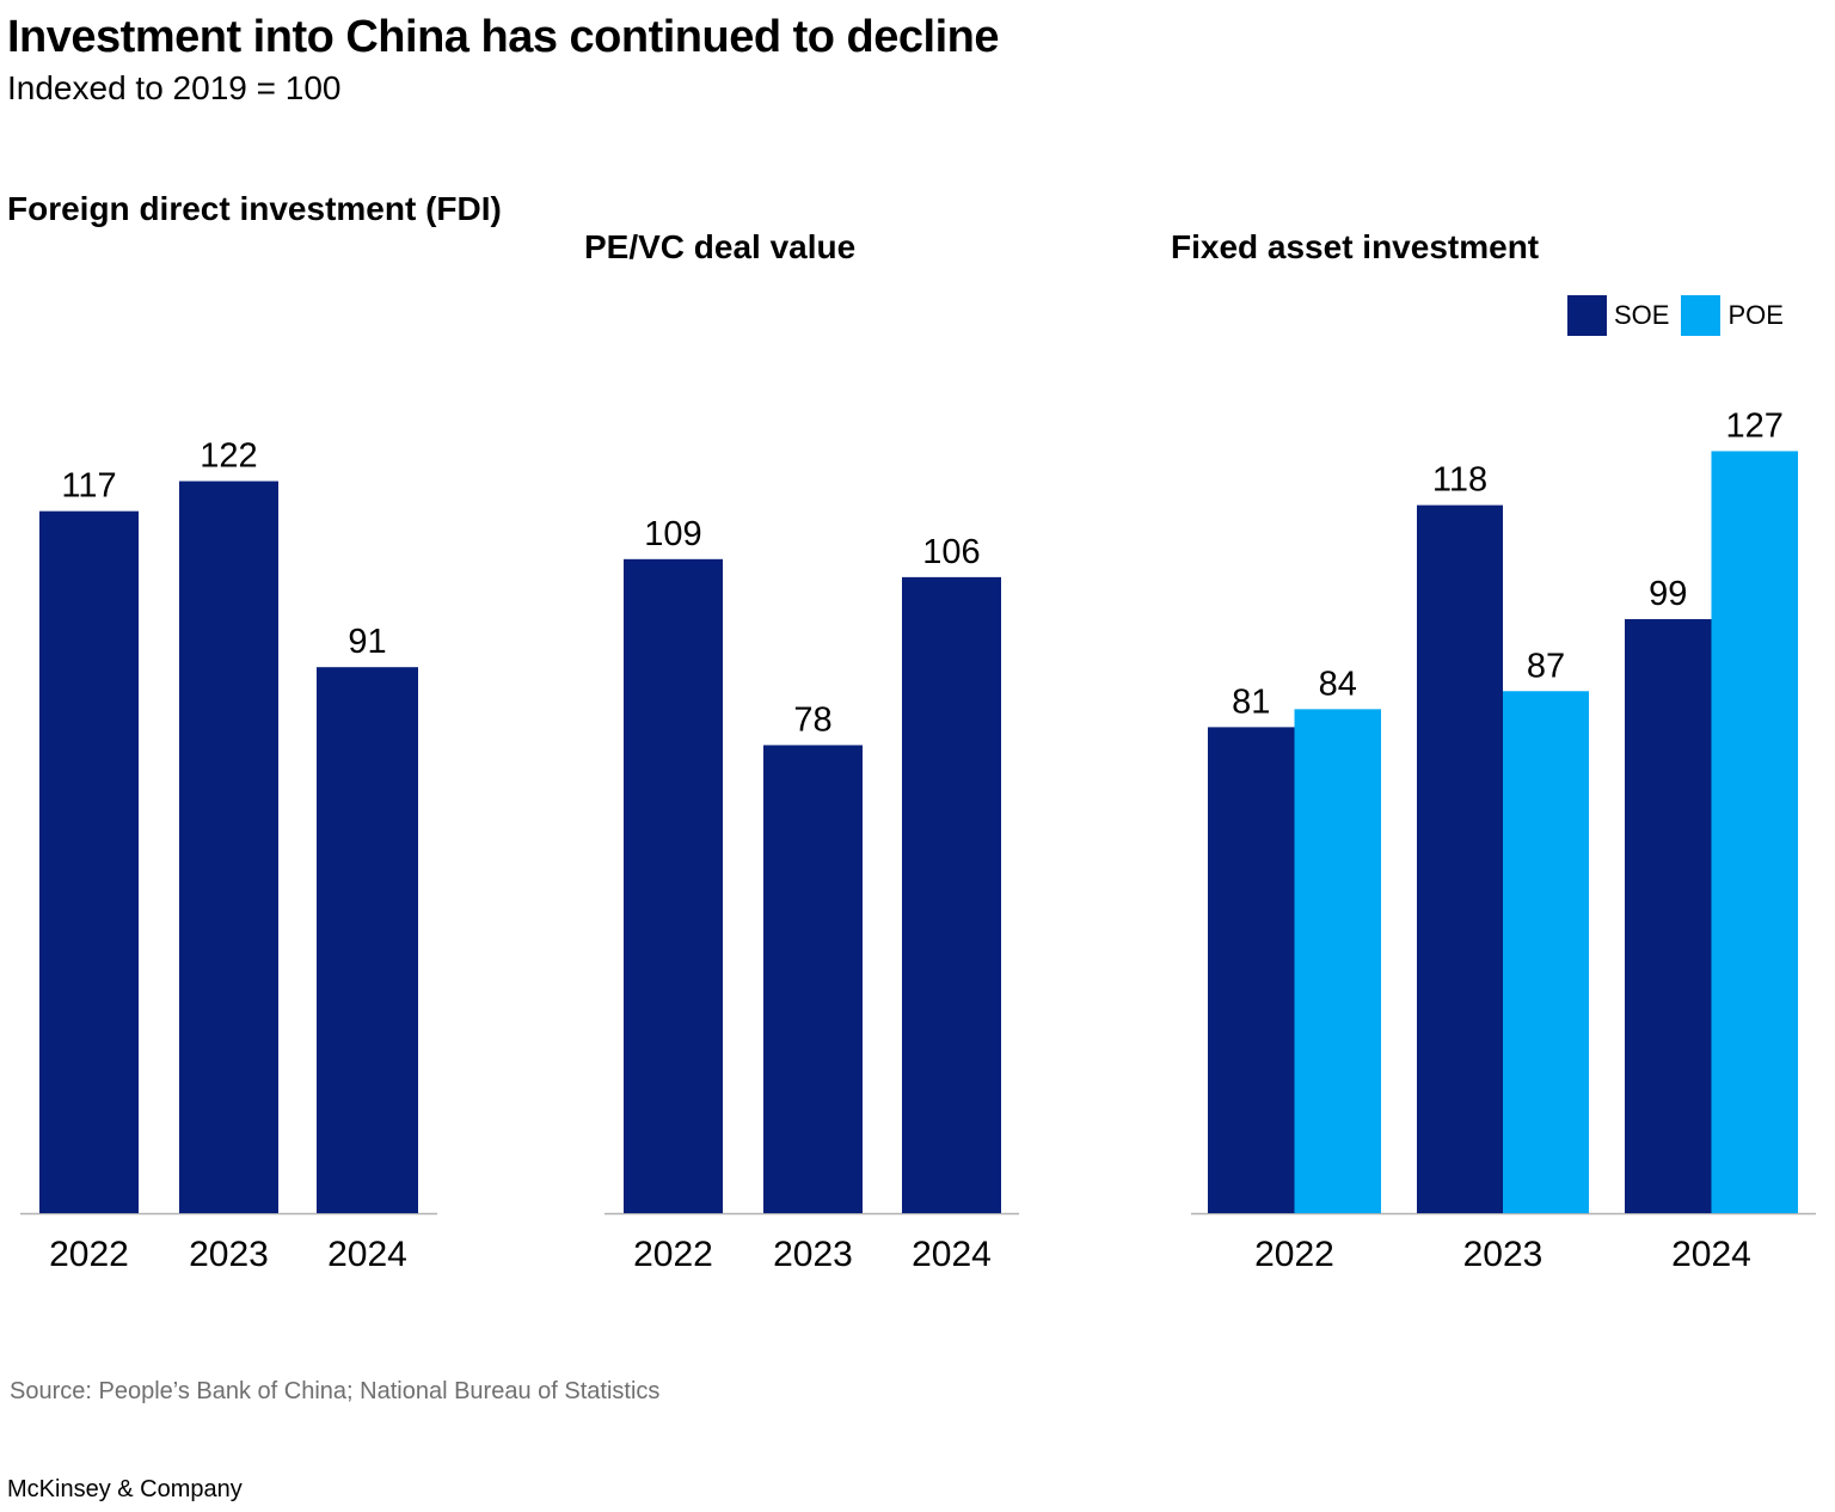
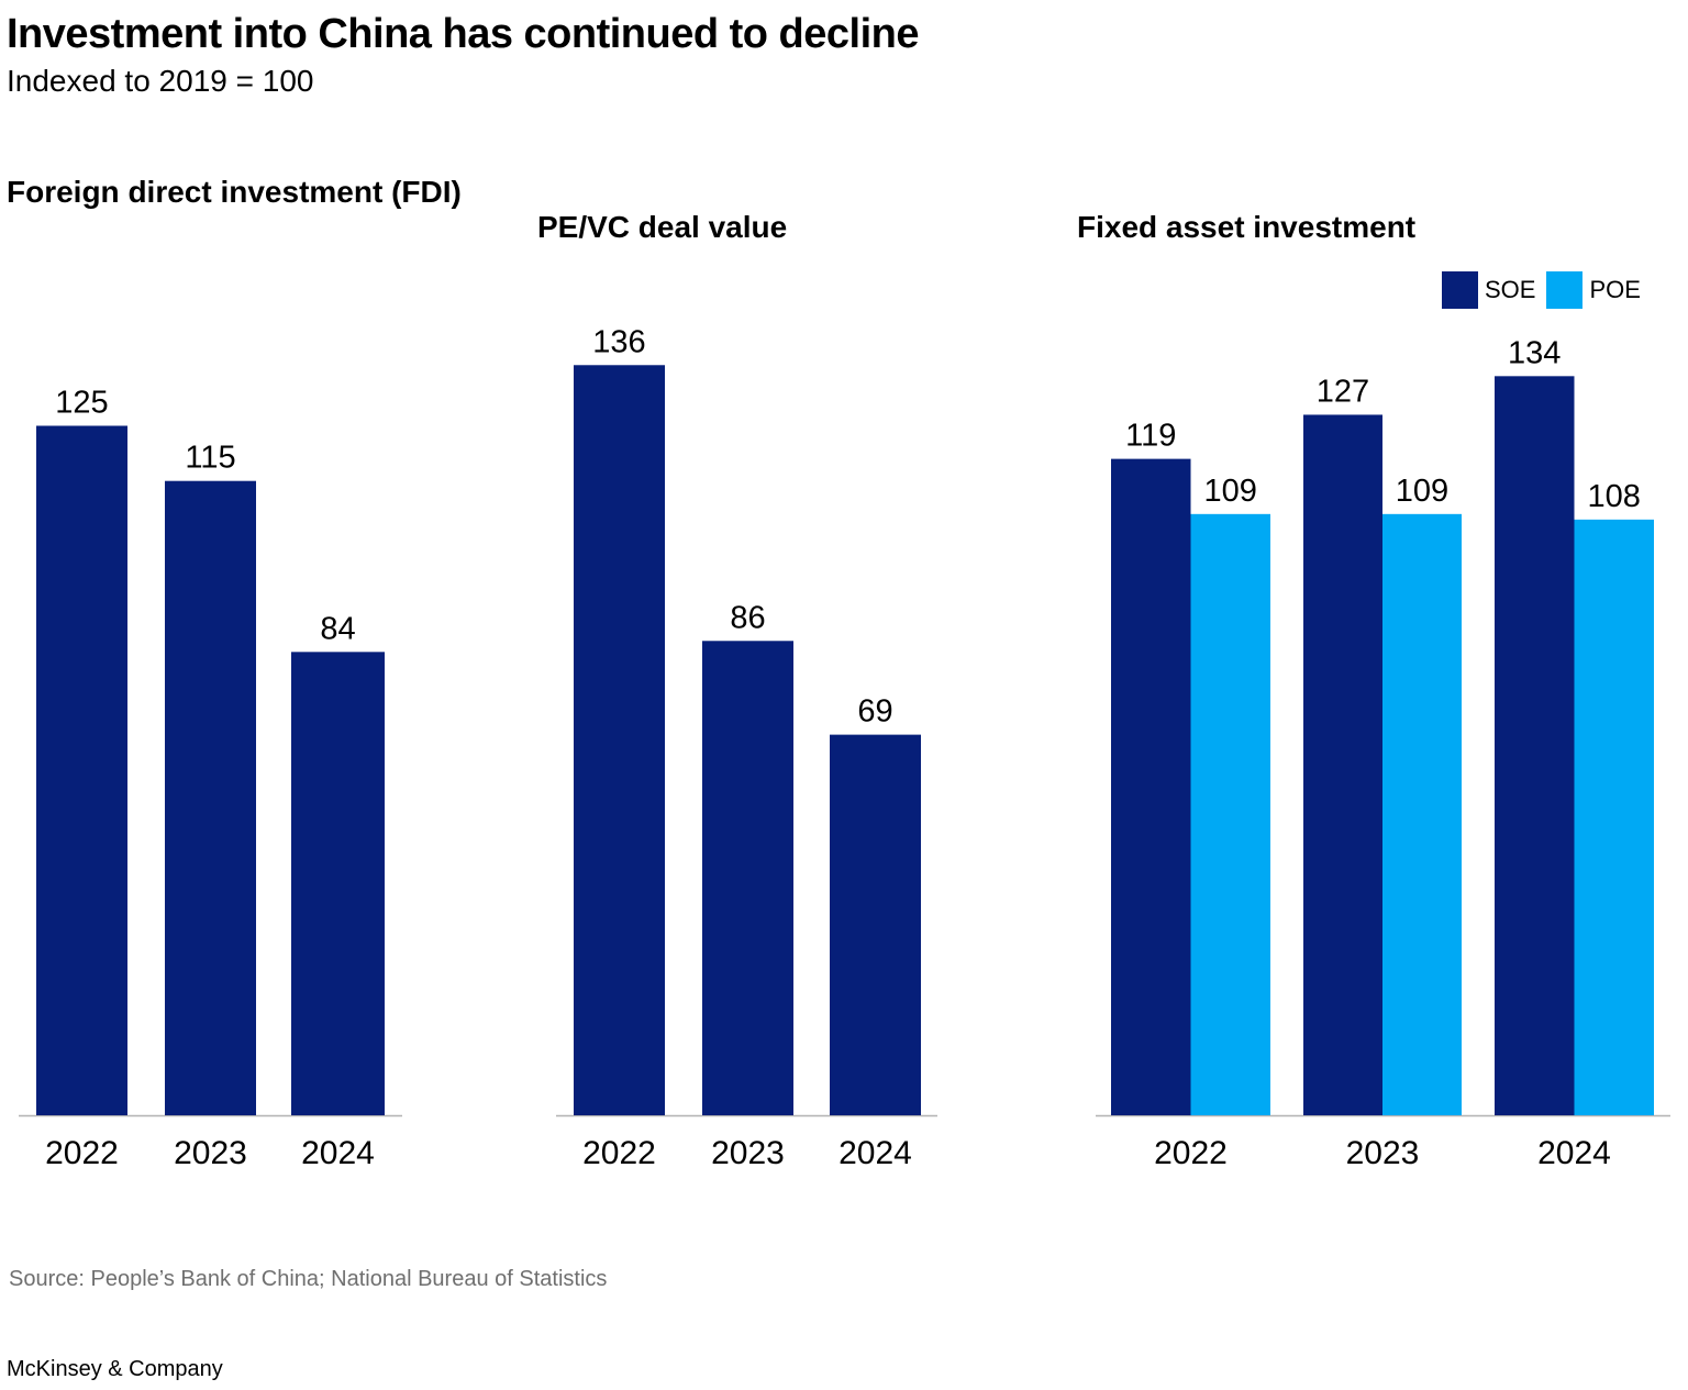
Foreign direct investment (FDI)/2022: 117 -> 125
Foreign direct investment (FDI)/2023: 122 -> 115
Foreign direct investment (FDI)/2024: 91 -> 84
PE/VC deal value/2022: 109 -> 136
PE/VC deal value/2023: 78 -> 86
PE/VC deal value/2024: 106 -> 69
Fixed asset investment/SOE/2022: 81 -> 119
Fixed asset investment/POE/2022: 84 -> 109
Fixed asset investment/SOE/2023: 118 -> 127
Fixed asset investment/POE/2023: 87 -> 109
Fixed asset investment/SOE/2024: 99 -> 134
Fixed asset investment/POE/2024: 127 -> 108
